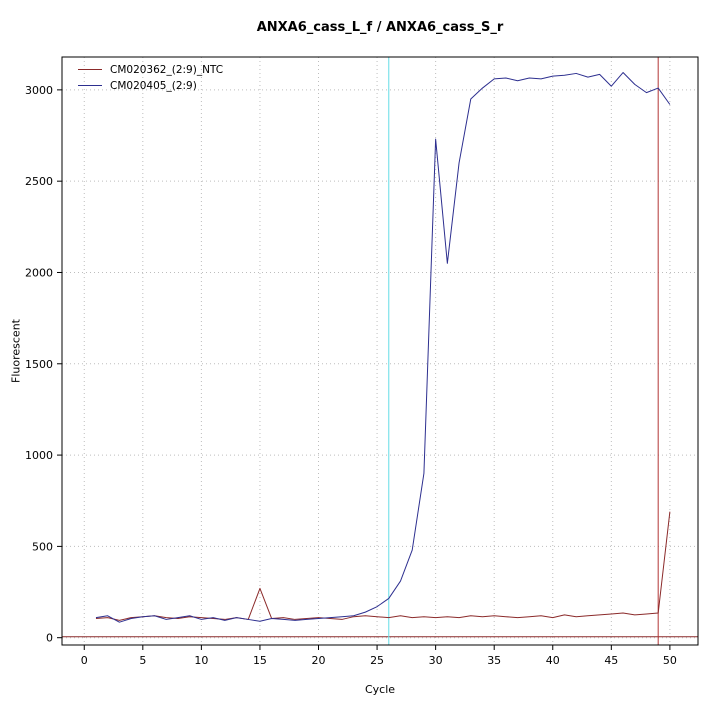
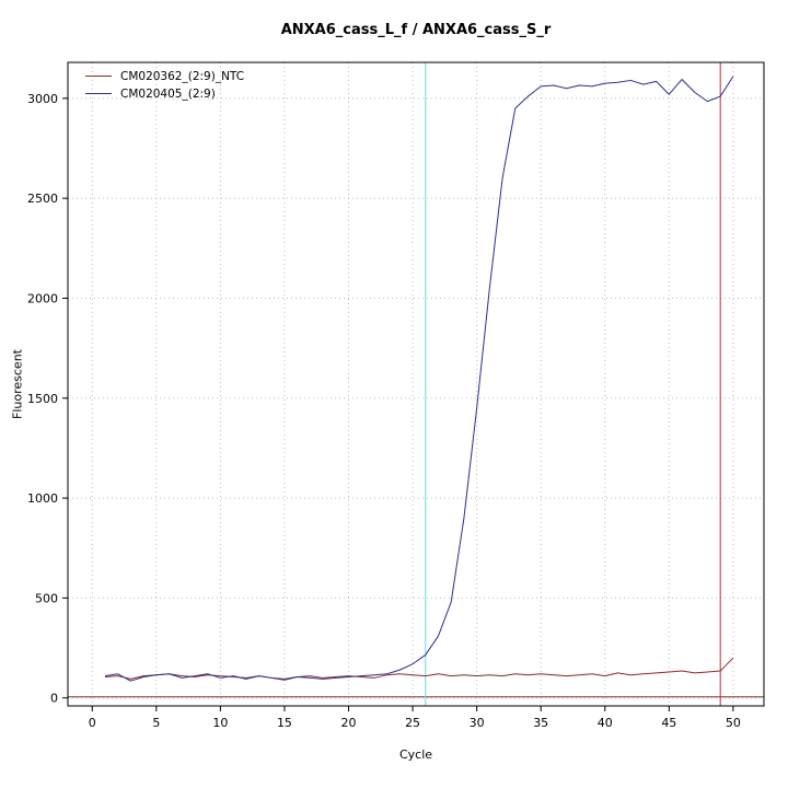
CM020362_(2:9)_NTC/15: 270 -> 100
CM020405_(2:9)/30: 2730 -> 1450
CM020362_(2:9)_NTC/50: 690 -> 200
CM020405_(2:9)/50: 2920 -> 3110
